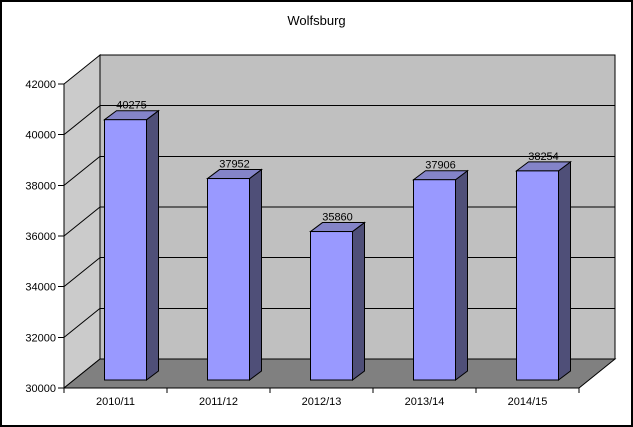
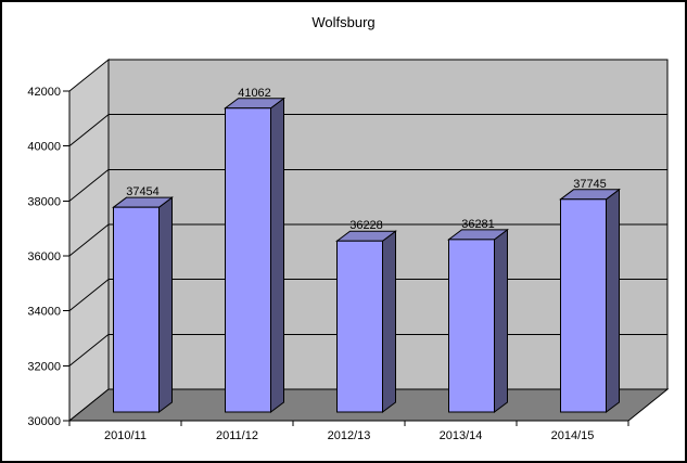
2010/11: 40275 -> 37454
2011/12: 37952 -> 41062
2012/13: 35860 -> 36228
2013/14: 37906 -> 36281
2014/15: 38254 -> 37745
